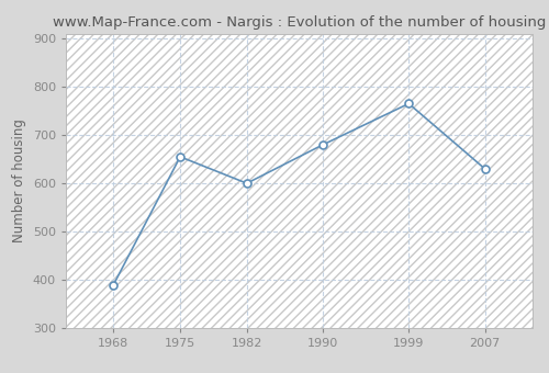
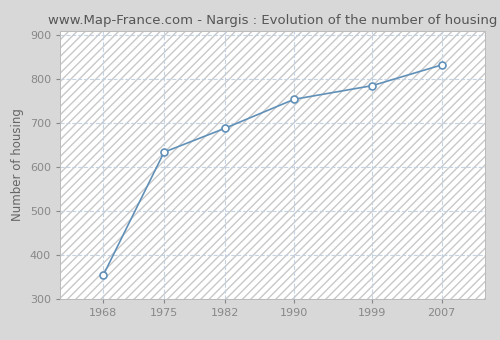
1968: 390 -> 355
1975: 655 -> 634
1982: 600 -> 688
1990: 680 -> 754
1999: 765 -> 785
2007: 630 -> 832
